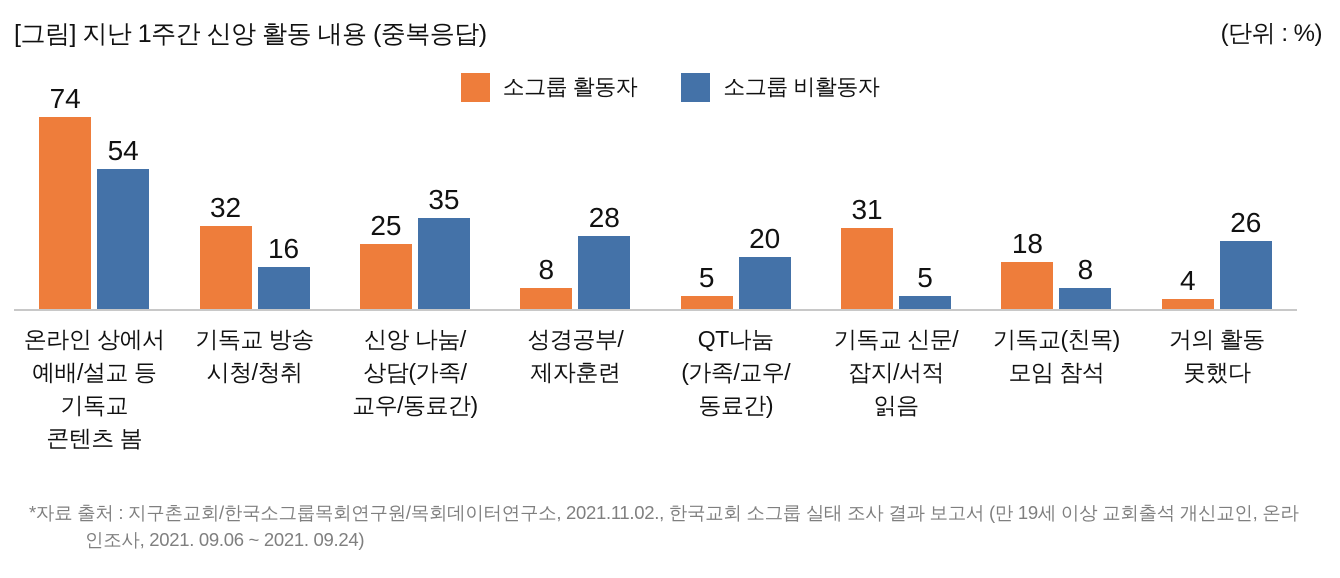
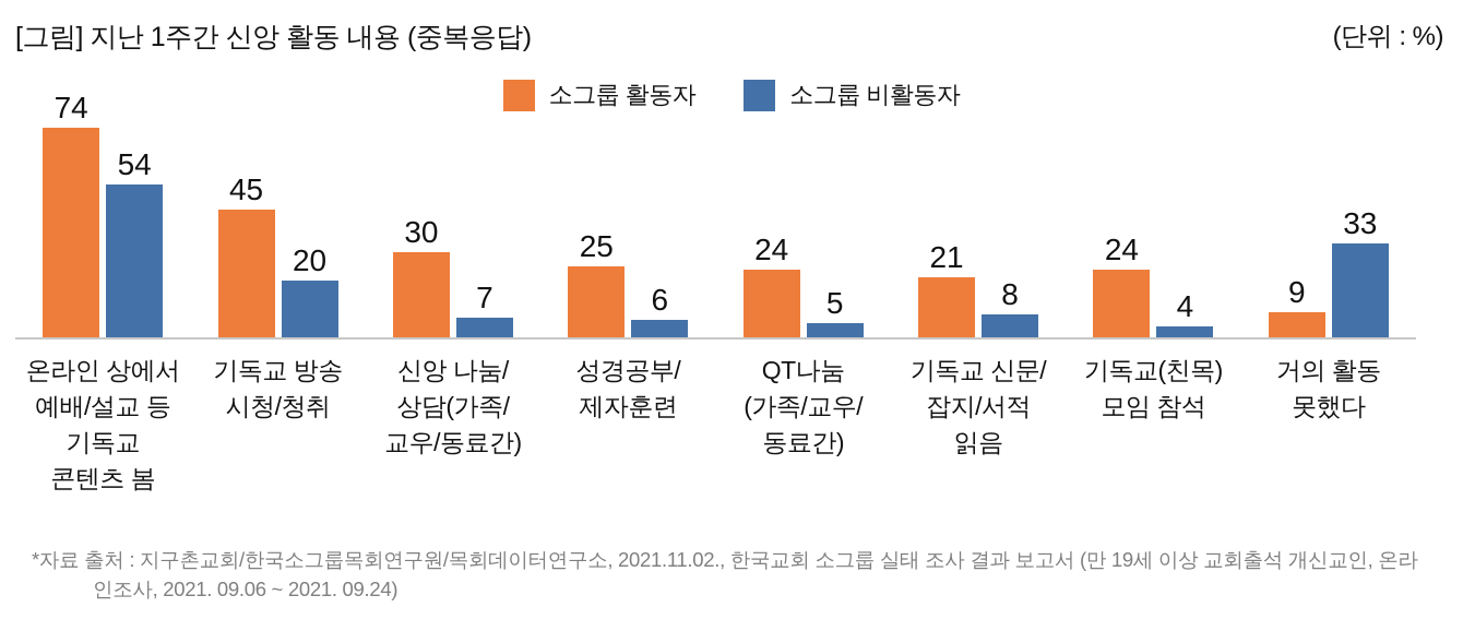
소그룹 활동자/기독교 방송 시청/청취: 32 -> 45
소그룹 비활동자/기독교 방송 시청/청취: 16 -> 20
소그룹 활동자/신앙 나눔/상담(가족/교우/동료간): 25 -> 30
소그룹 비활동자/신앙 나눔/상담(가족/교우/동료간): 35 -> 7
소그룹 활동자/성경공부/제자훈련: 8 -> 25
소그룹 비활동자/성경공부/제자훈련: 28 -> 6
소그룹 활동자/QT나눔 (가족/교우/동료간): 5 -> 24
소그룹 비활동자/QT나눔 (가족/교우/동료간): 20 -> 5
소그룹 활동자/기독교 신문/잡지/서적 읽음: 31 -> 21
소그룹 비활동자/기독교 신문/잡지/서적 읽음: 5 -> 8
소그룹 활동자/기독교(친목) 모임 참석: 18 -> 24
소그룹 비활동자/기독교(친목) 모임 참석: 8 -> 4
소그룹 활동자/거의 활동 못했다: 4 -> 9
소그룹 비활동자/거의 활동 못했다: 26 -> 33
